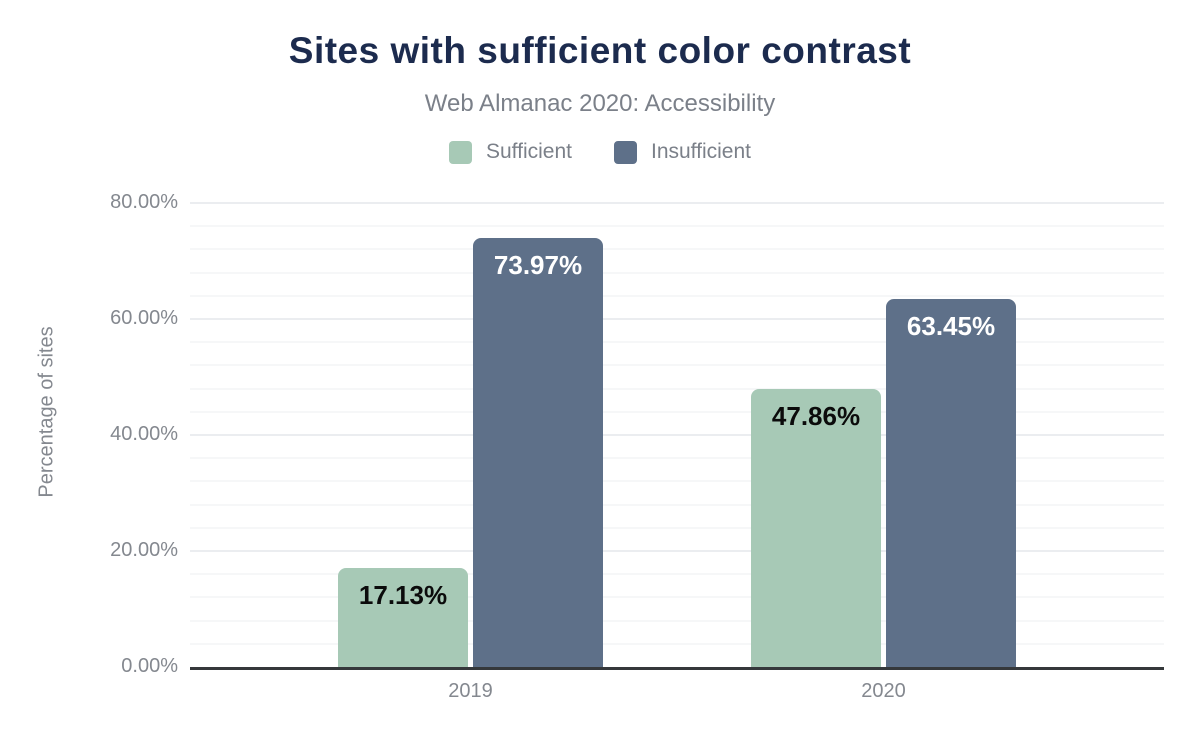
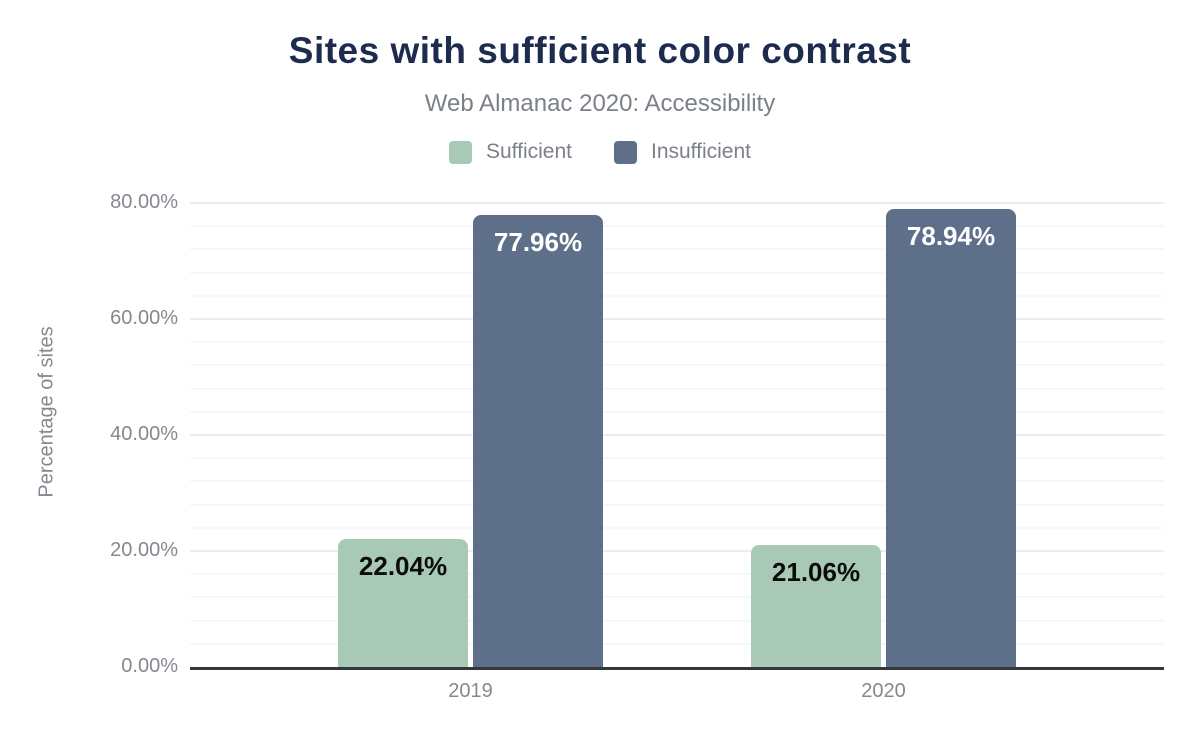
Sufficient/2019: 17.13% -> 22.04%
Insufficient/2019: 73.97% -> 77.96%
Sufficient/2020: 47.86% -> 21.06%
Insufficient/2020: 63.45% -> 78.94%
